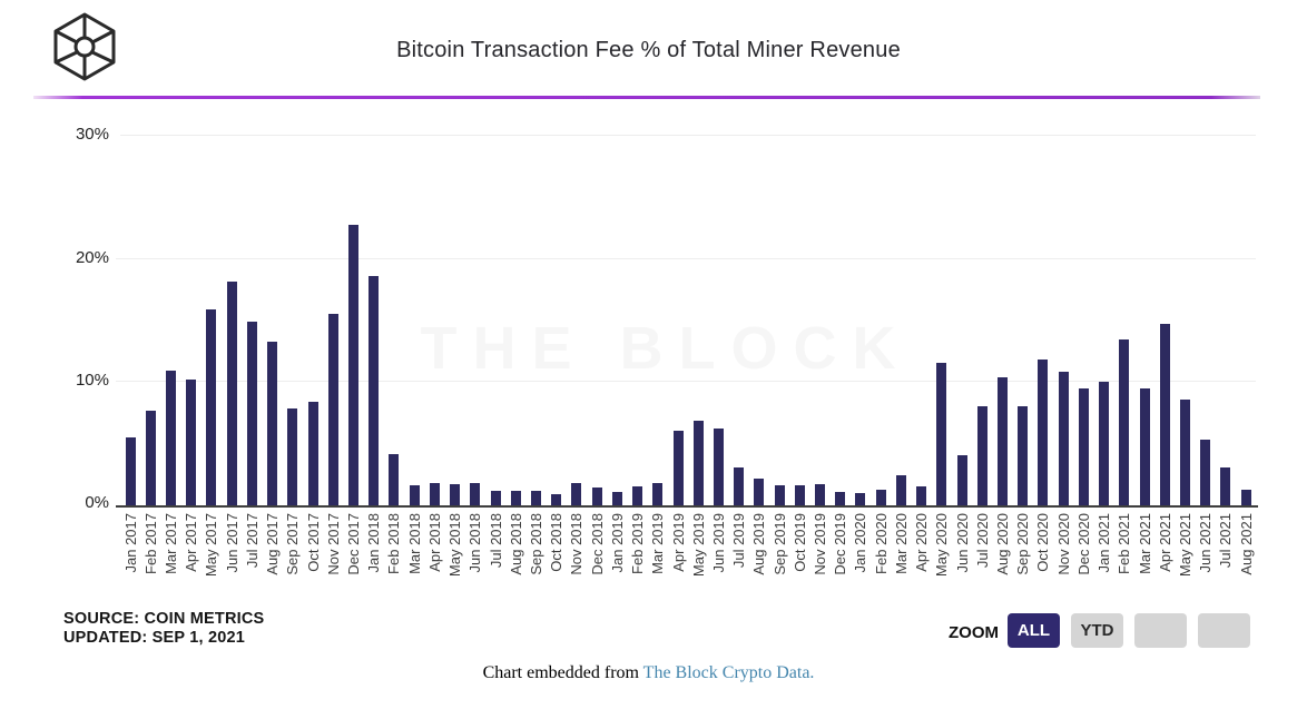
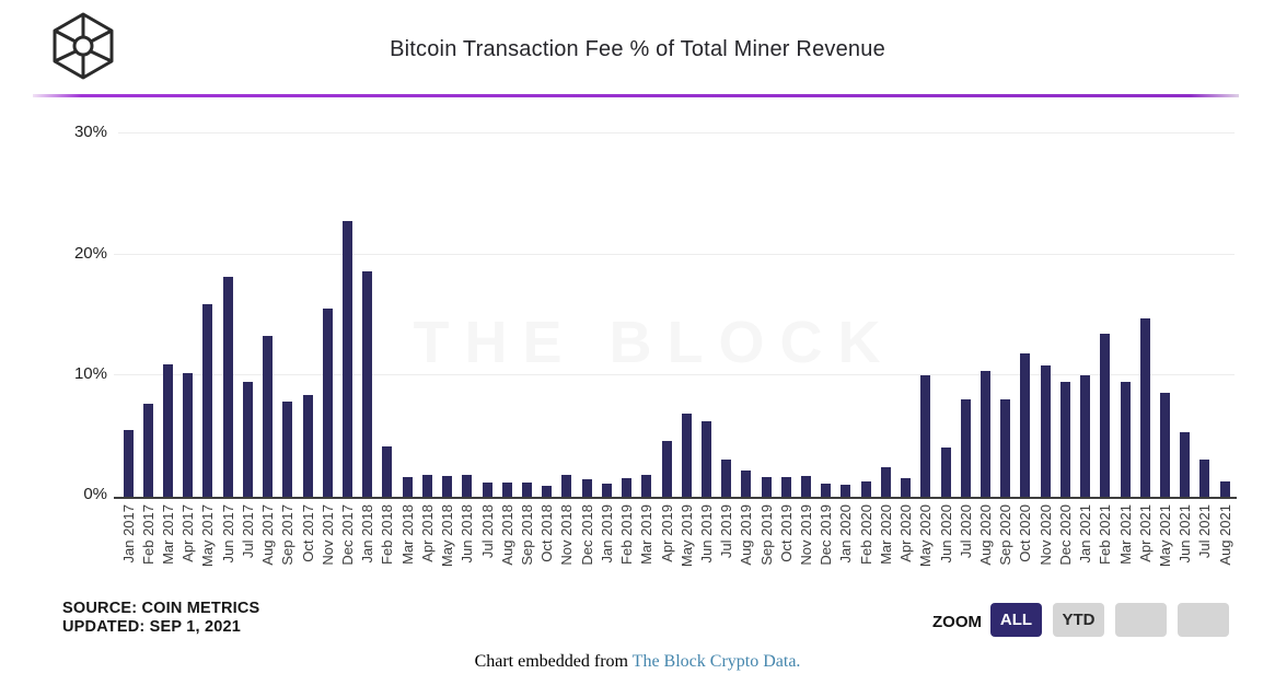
Jul 2017: 14.9% -> 9.5%
Apr 2019: 6.1% -> 4.6%
May 2020: 11.6% -> 10.0%
